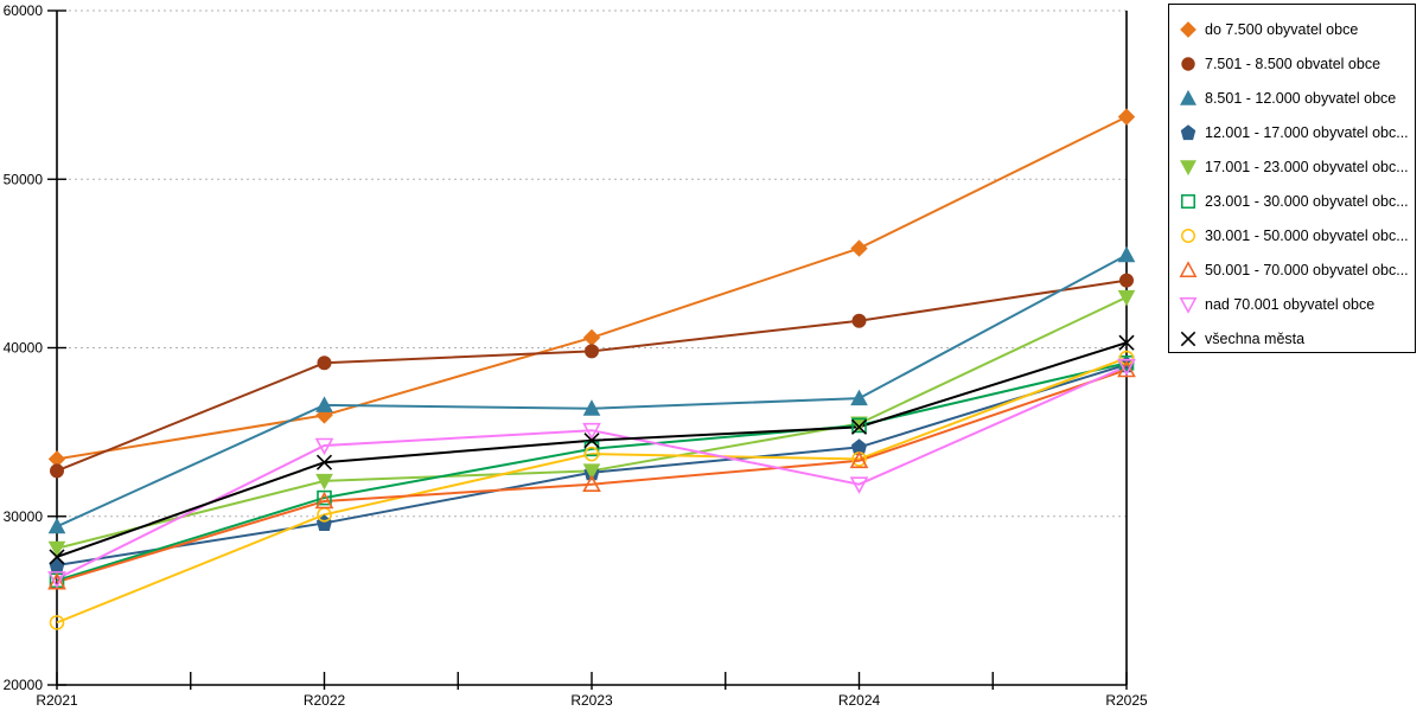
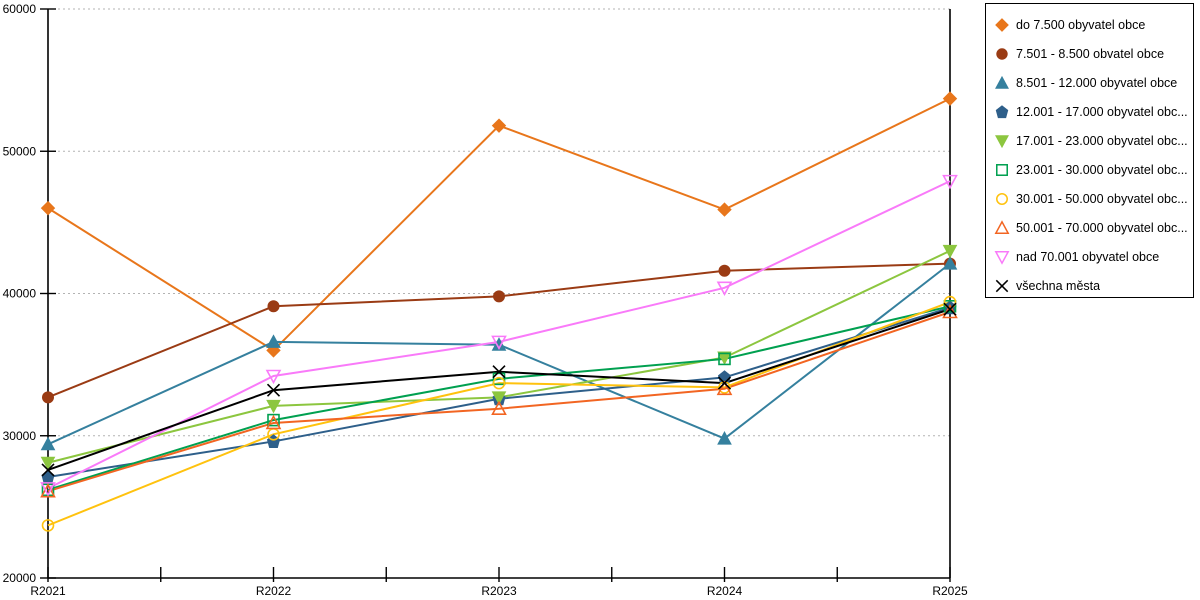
do 7.500 obyvatel obce/R2021: 33400 -> 46000
do 7.500 obyvatel obce/R2023: 40600 -> 51800
nad 70.001 obyvatel obce/R2023: 35100 -> 36600
8.501 - 12.000 obyvatel obce/R2024: 37000 -> 29800
nad 70.001 obyvatel obce/R2024: 31900 -> 40400
všechna města/R2024: 35300 -> 33700
7.501 - 8.500 obvatel obce/R2025: 44000 -> 42100
8.501 - 12.000 obyvatel obce/R2025: 45500 -> 42100
nad 70.001 obyvatel obce/R2025: 38900 -> 47900
všechna města/R2025: 40300 -> 38900
